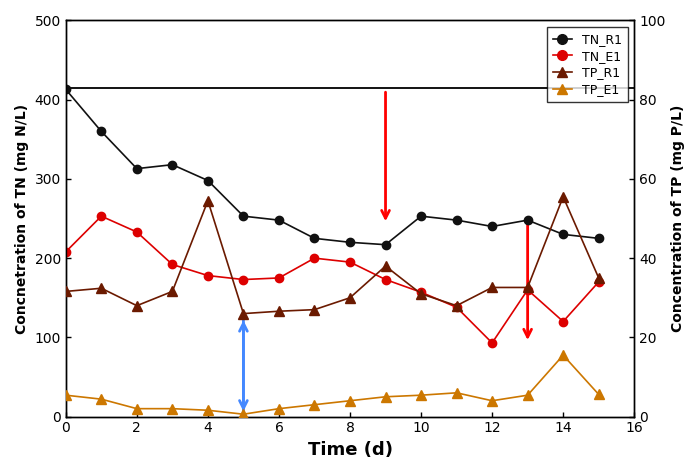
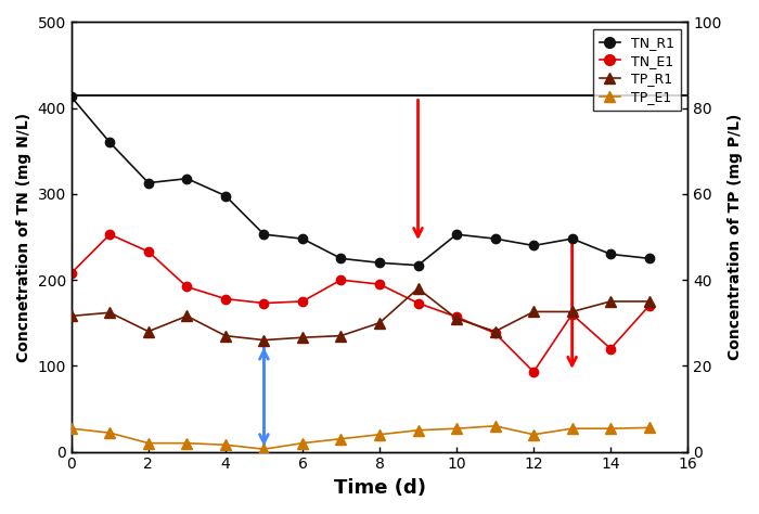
TP_R1/4: 54.5 -> 27.0
TP_R1/14: 55.5 -> 35.0
TP_E1/14: 15.5 -> 5.4
